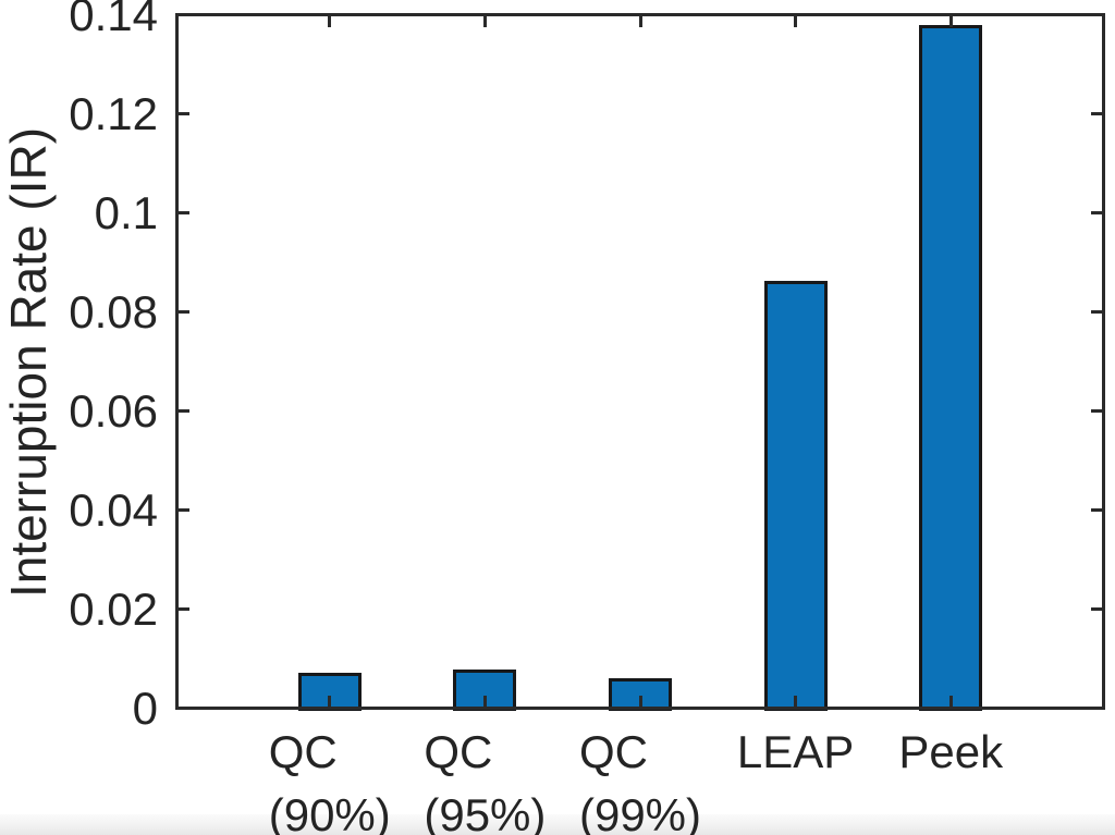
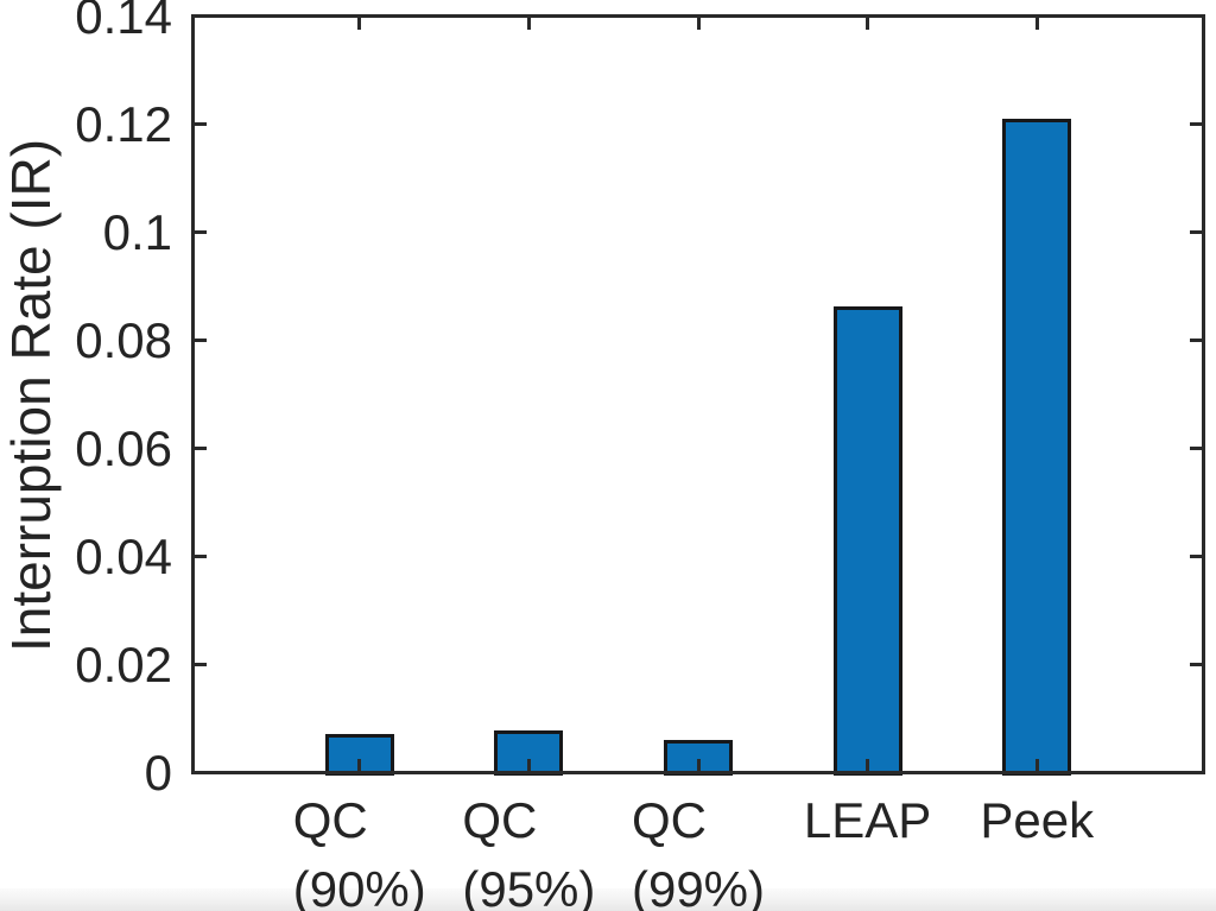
Peek: 0.138 -> 0.121
